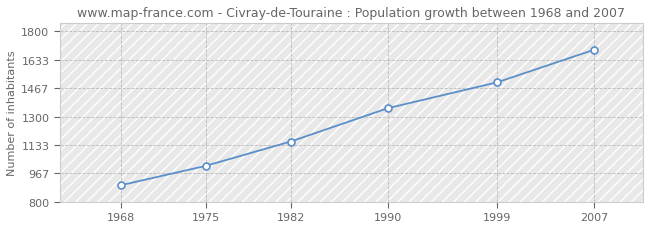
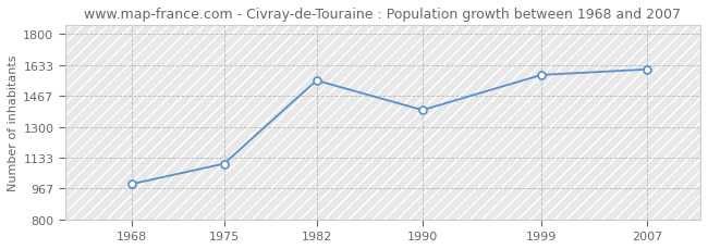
1968: 900 -> 990
1975: 1010 -> 1100
1982: 1150 -> 1550
1990: 1350 -> 1390
1999: 1500 -> 1580
2007: 1690 -> 1610
